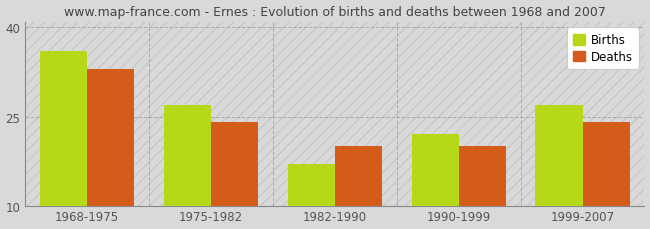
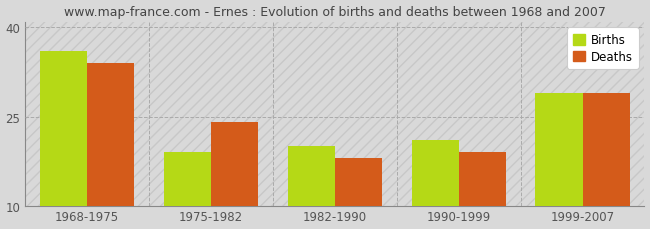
Deaths/1968-1975: 33 -> 34
Births/1975-1982: 27 -> 19
Births/1982-1990: 17 -> 20
Deaths/1982-1990: 20 -> 18
Births/1990-1999: 22 -> 21
Deaths/1990-1999: 20 -> 19
Births/1999-2007: 27 -> 29
Deaths/1999-2007: 24 -> 29
